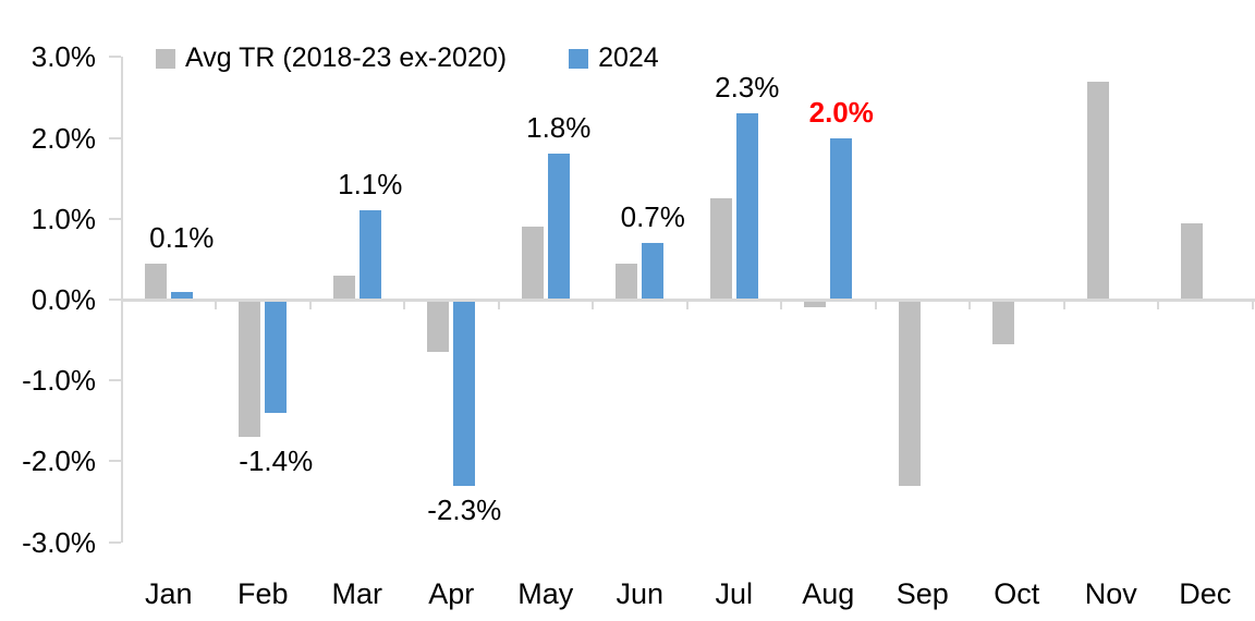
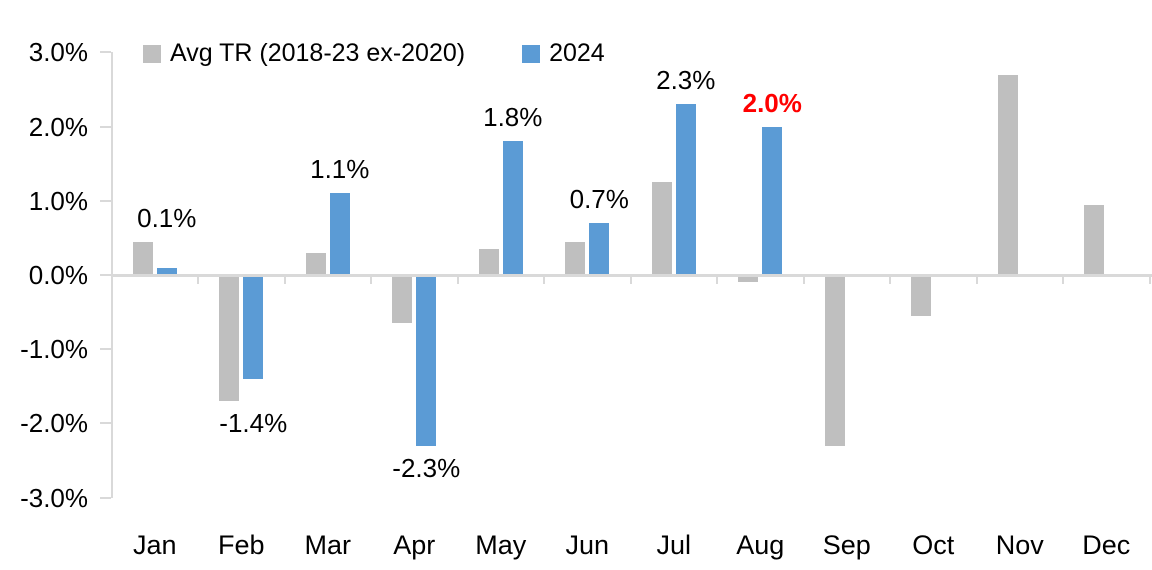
Avg TR (2018-23 ex-2020)/May: 0.9% -> 0.3%
